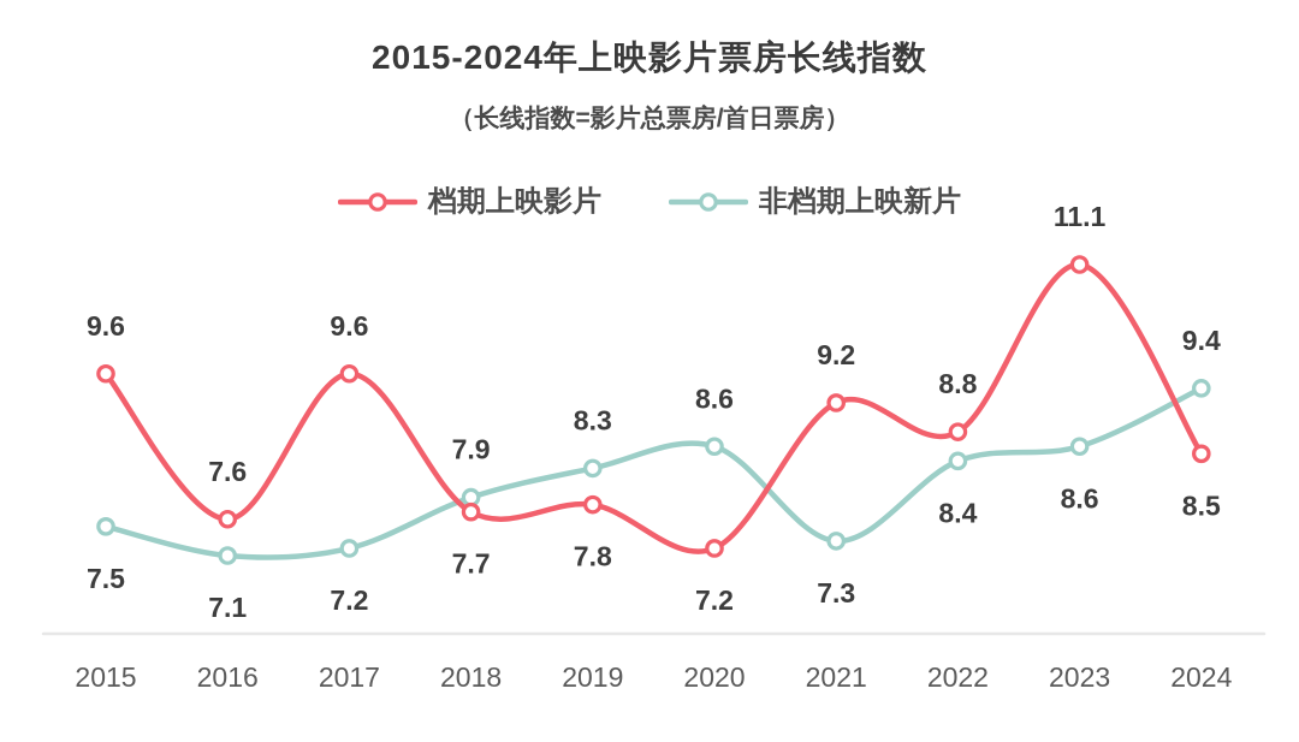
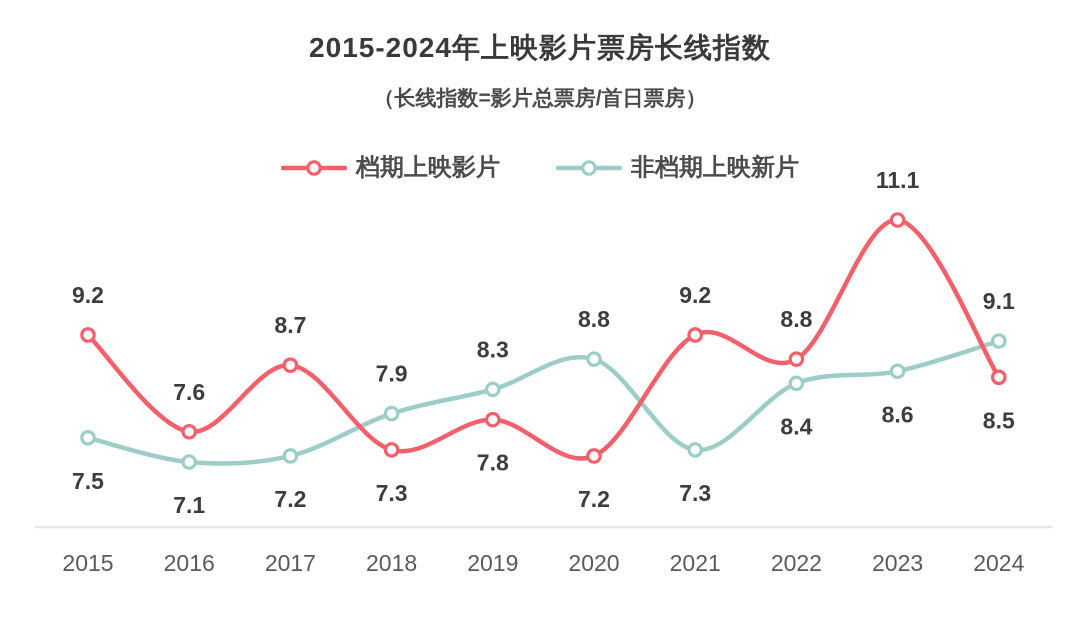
档期上映影片/2015: 9.6 -> 9.2
档期上映影片/2017: 9.6 -> 8.7
档期上映影片/2018: 7.7 -> 7.3
非档期上映新片/2020: 8.6 -> 8.8
非档期上映新片/2024: 9.4 -> 9.1
